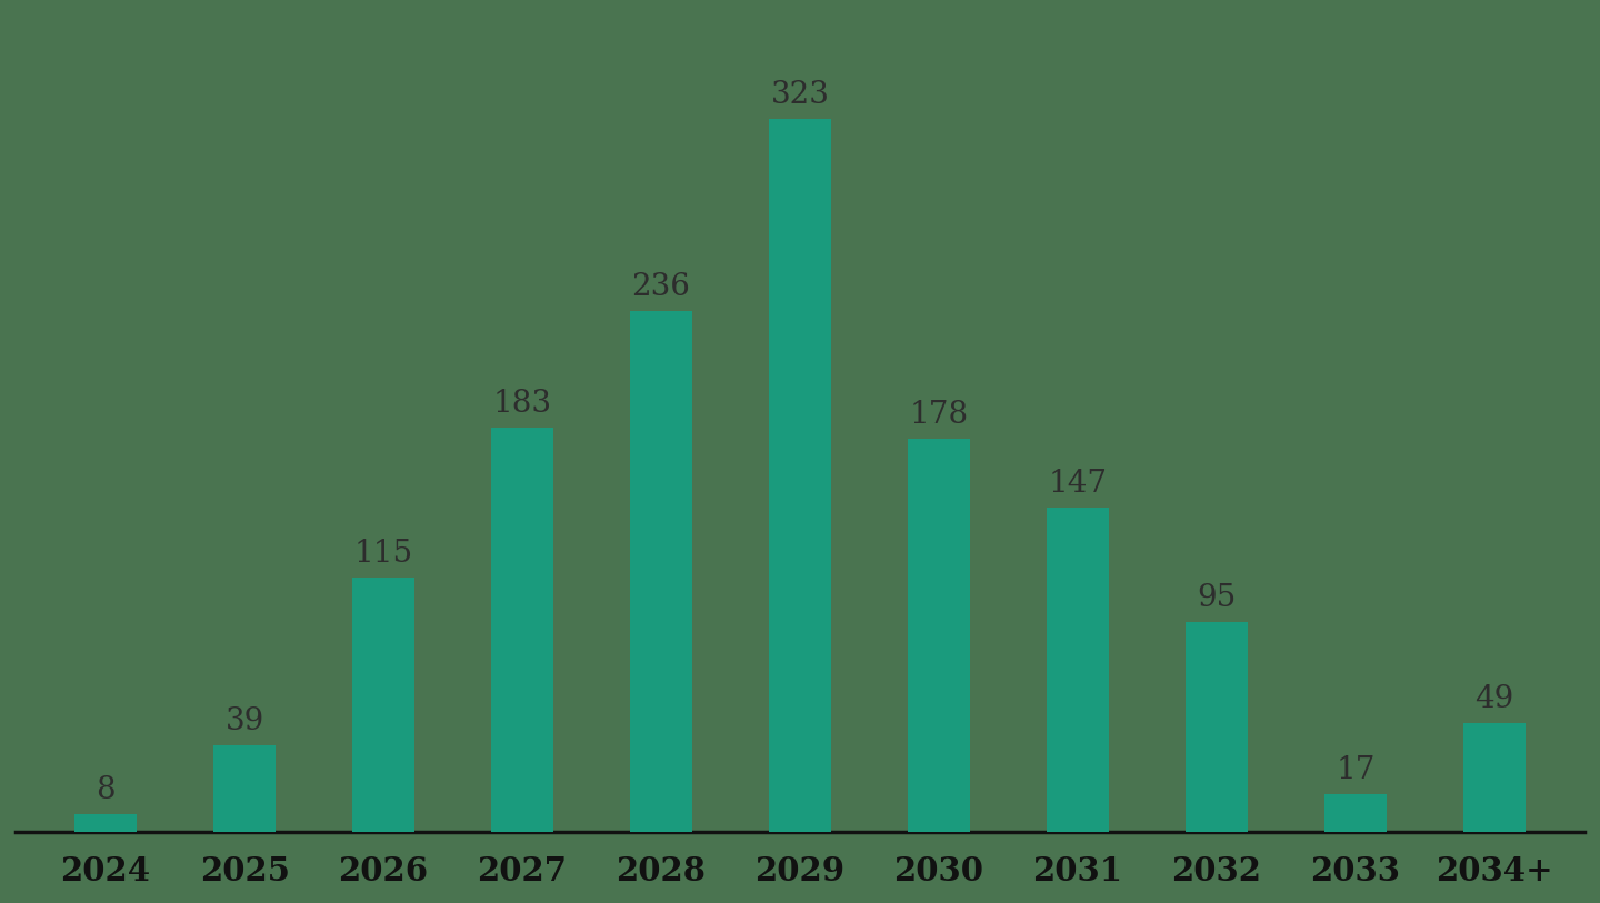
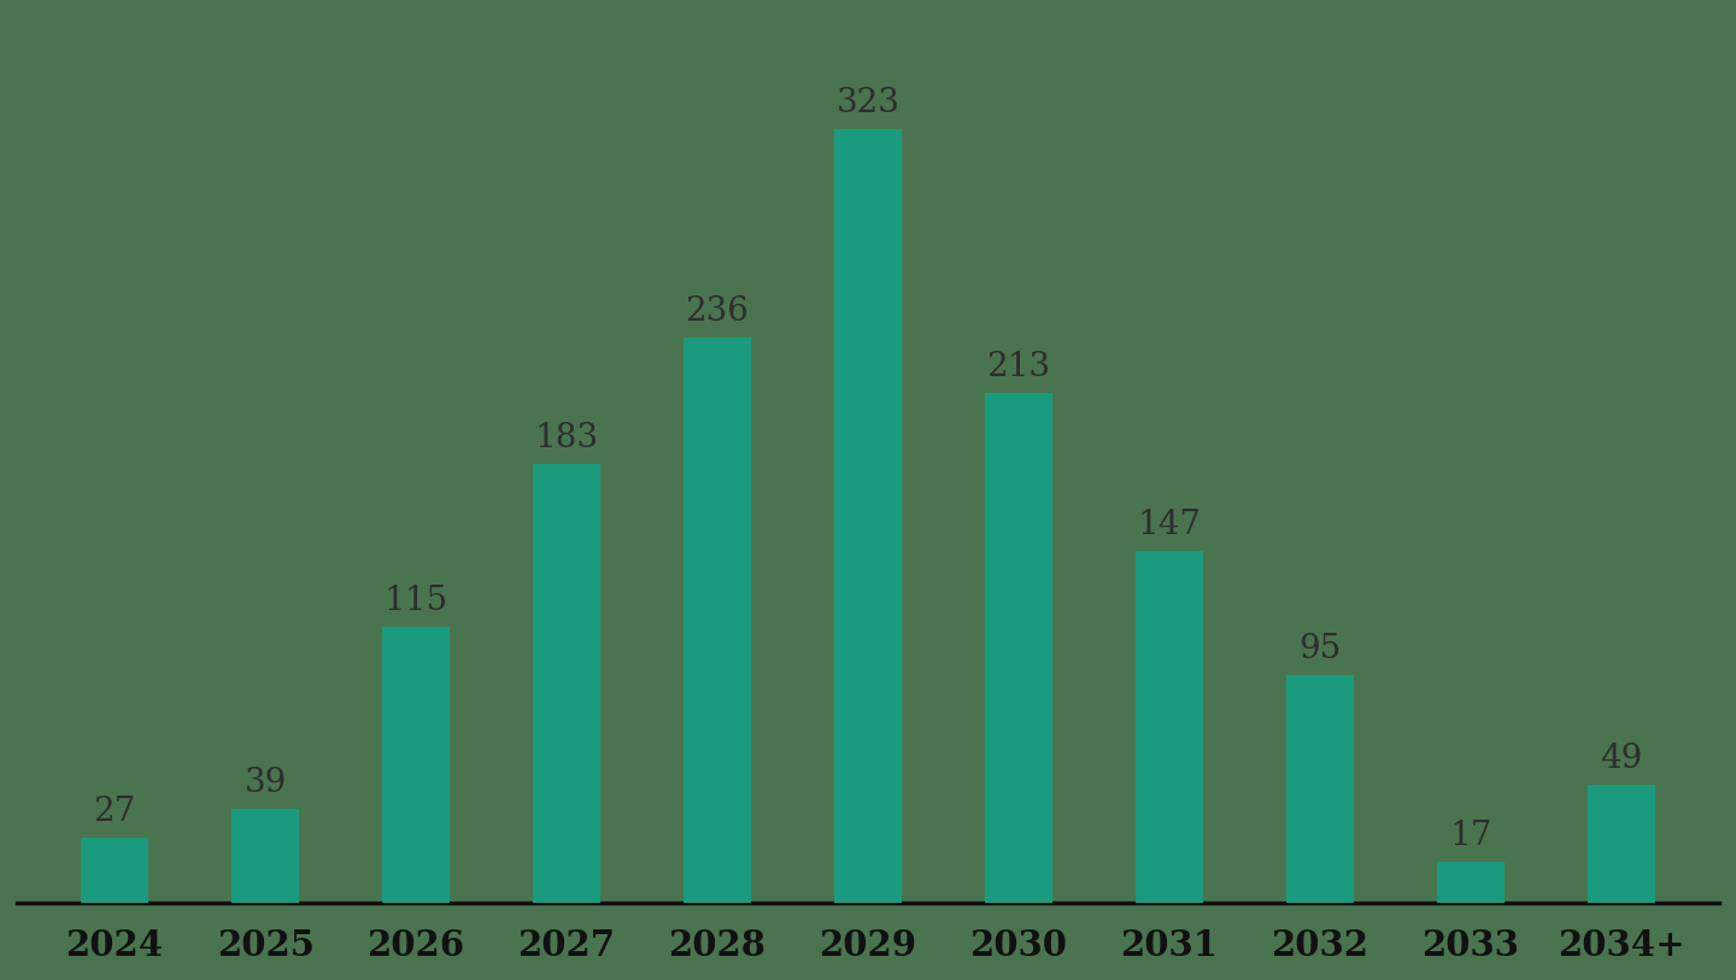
2024: 8 -> 27
2030: 178 -> 213
